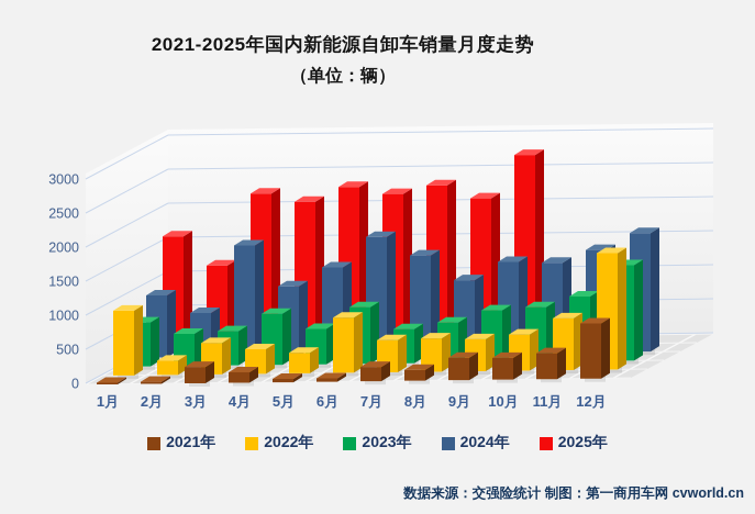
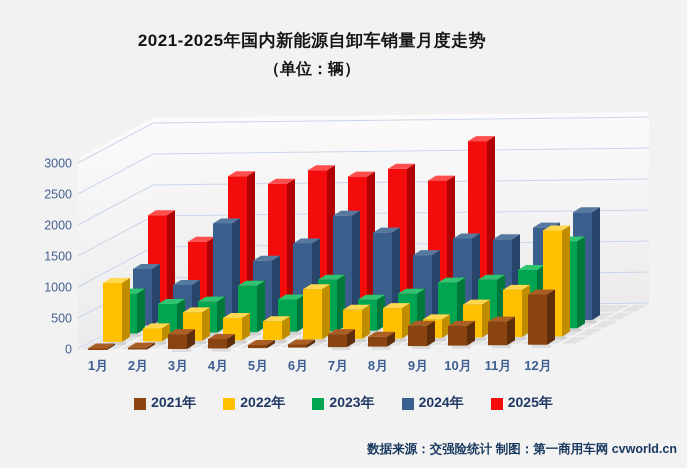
2022年/9月: 500 -> 300
